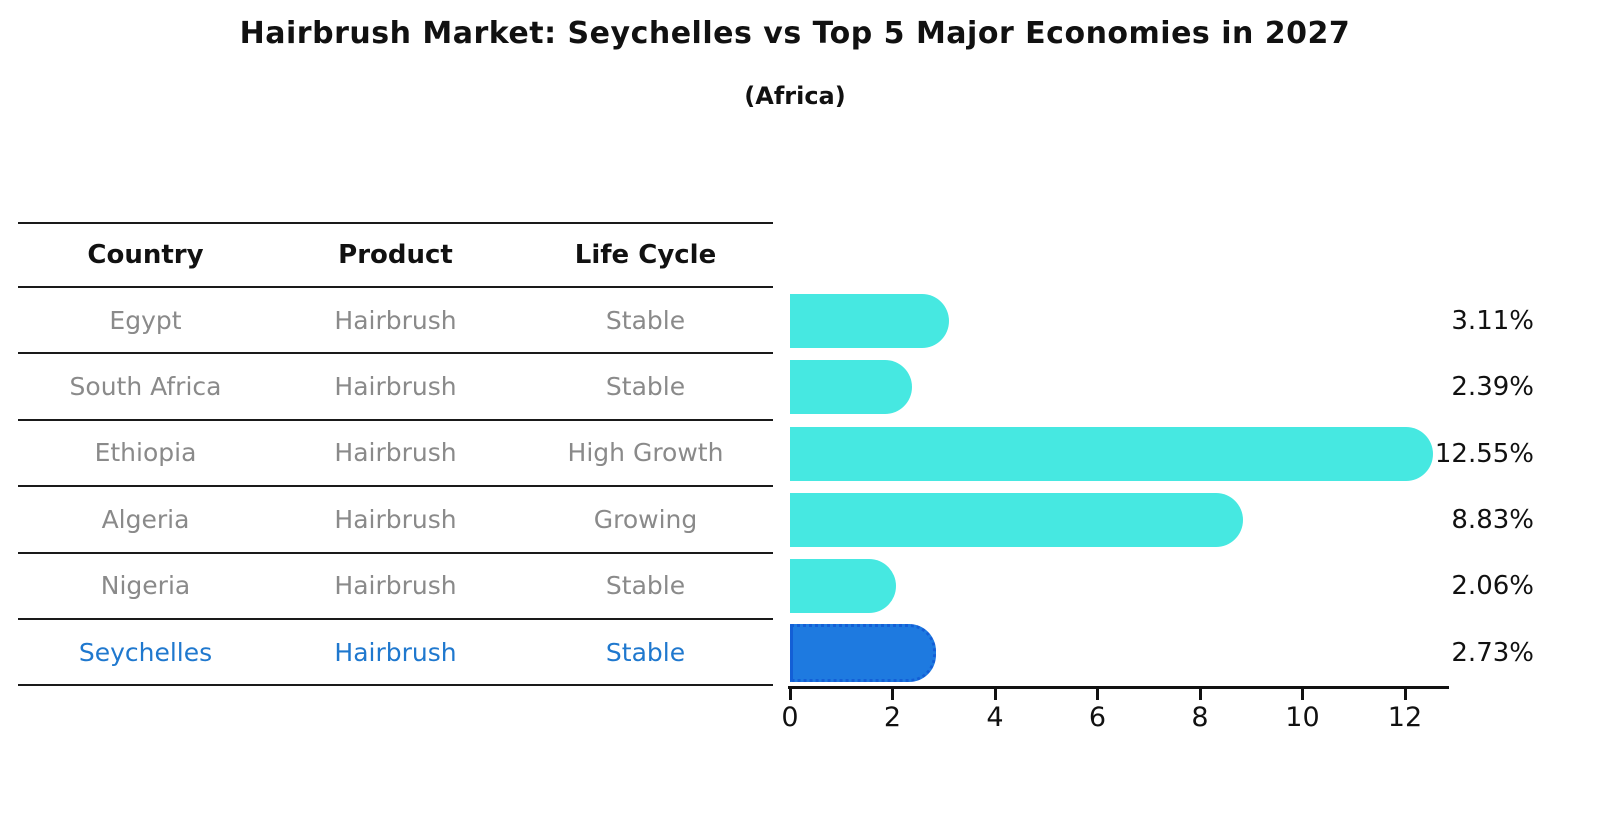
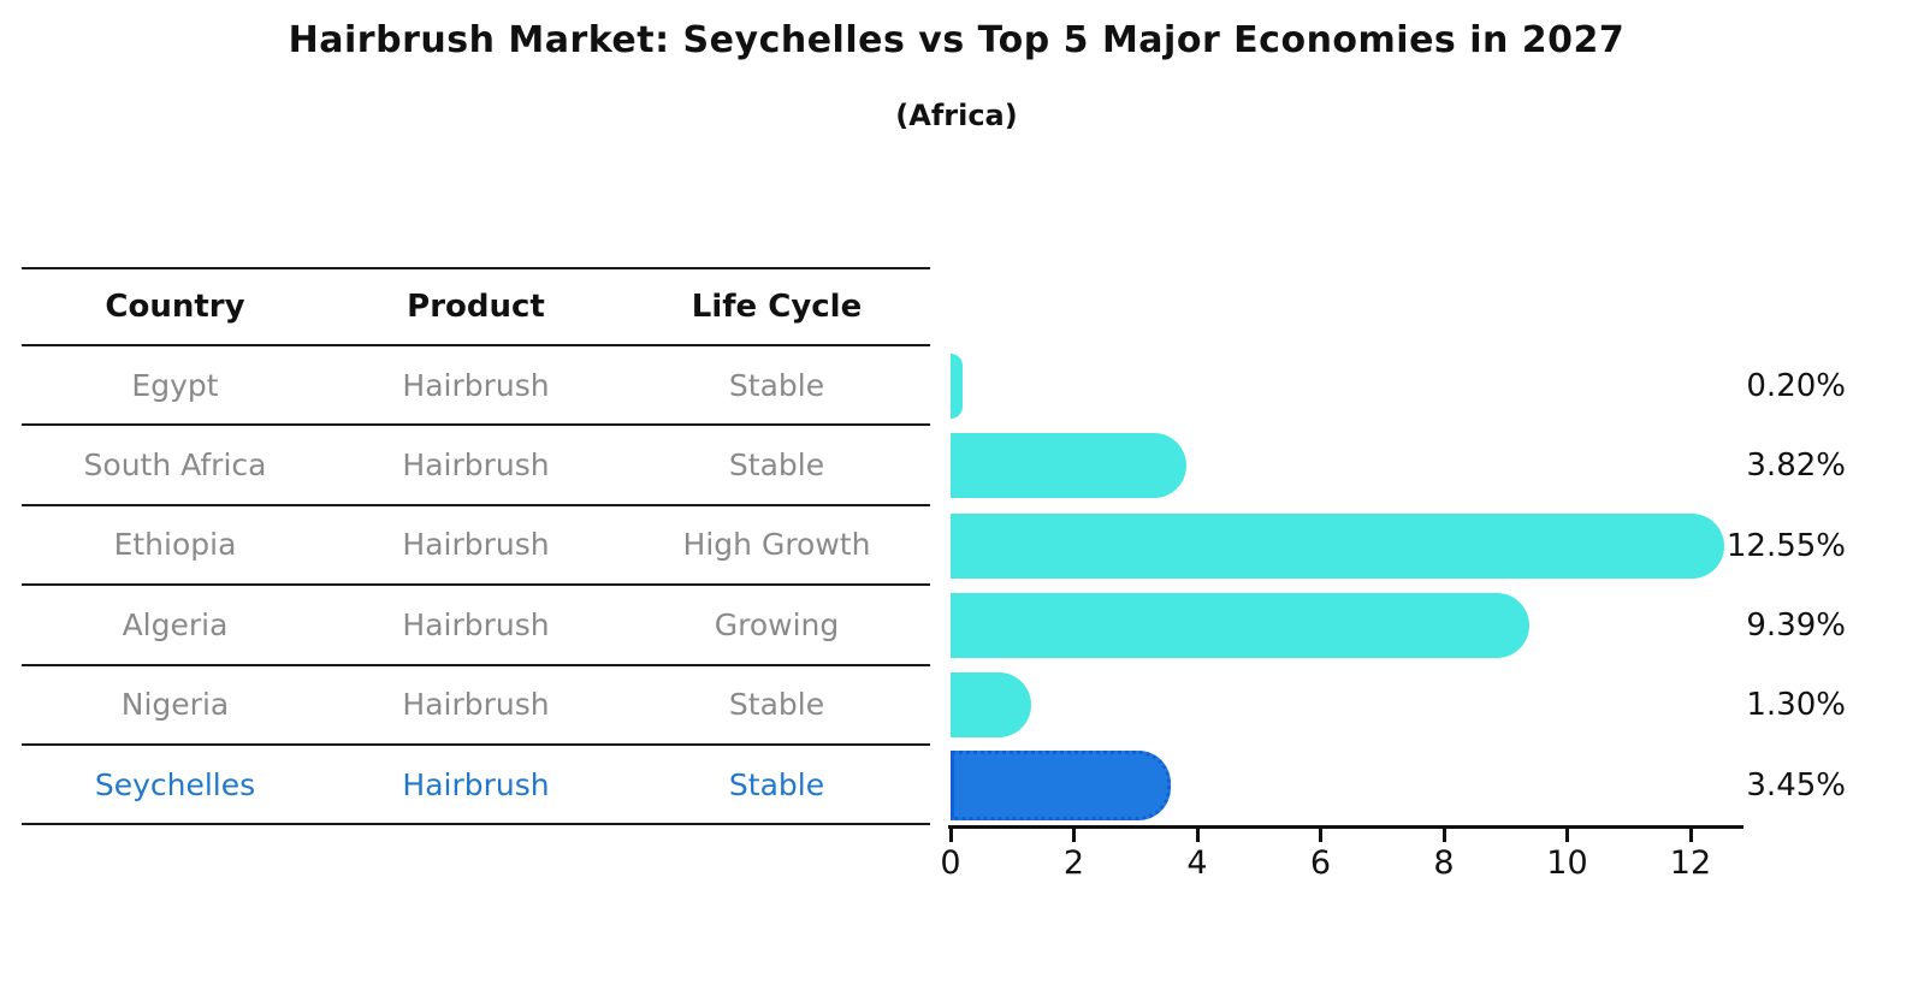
Egypt: 3.11% -> 0.20%
South Africa: 2.39% -> 3.82%
Algeria: 8.83% -> 9.39%
Nigeria: 2.06% -> 1.30%
Seychelles: 2.73% -> 3.45%
